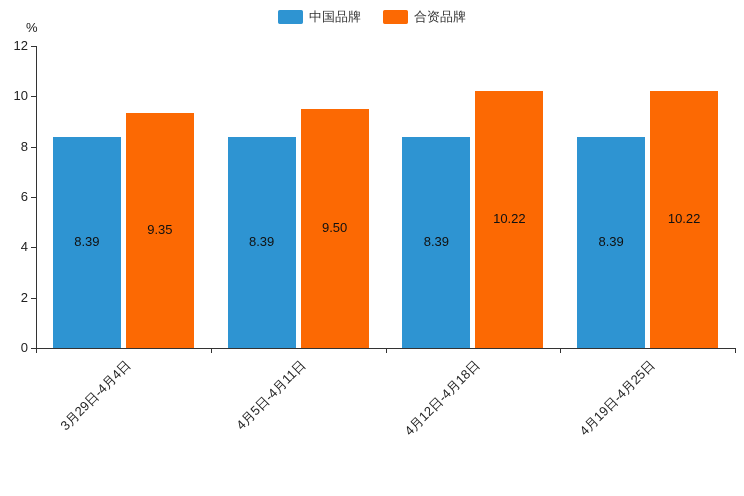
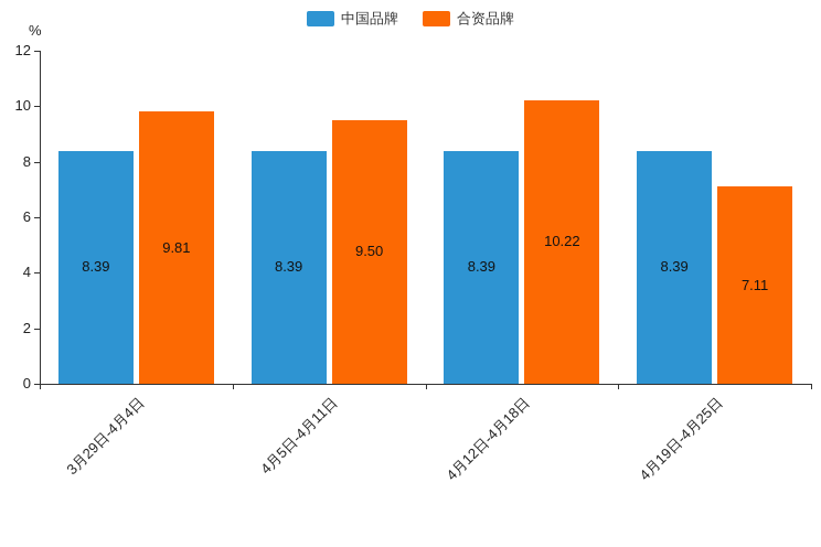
合资品牌/3月29日-4月4日: 9.35 -> 9.81
合资品牌/4月19日-4月25日: 10.22 -> 7.11
